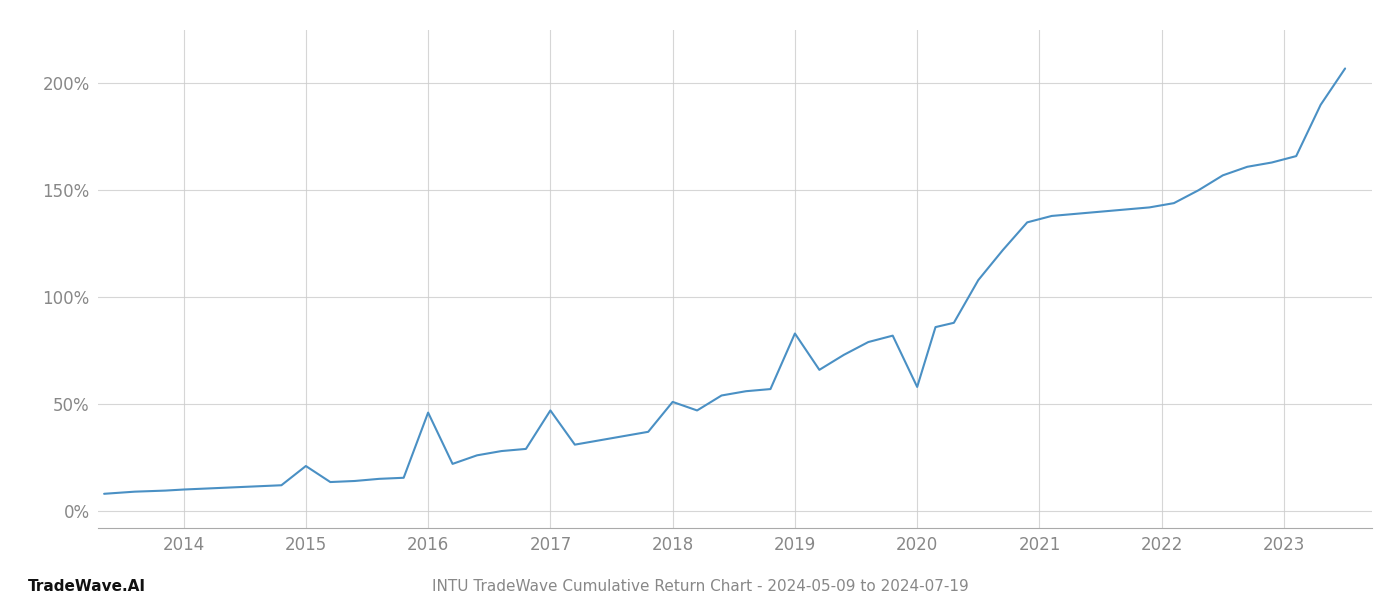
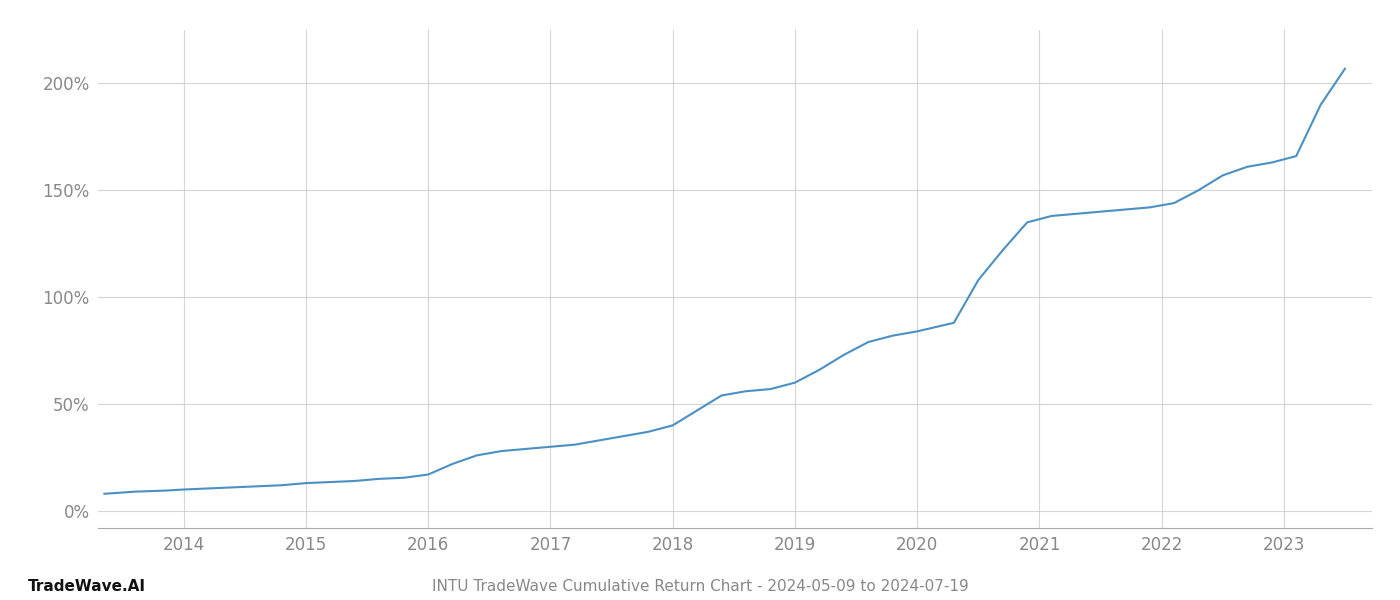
2015: 21.0% -> 13.0%
2016: 46.0% -> 17.0%
2017: 47.0% -> 30.0%
2018: 51.0% -> 40.0%
2019: 83.0% -> 60.0%
2020: 58.0% -> 84.0%
